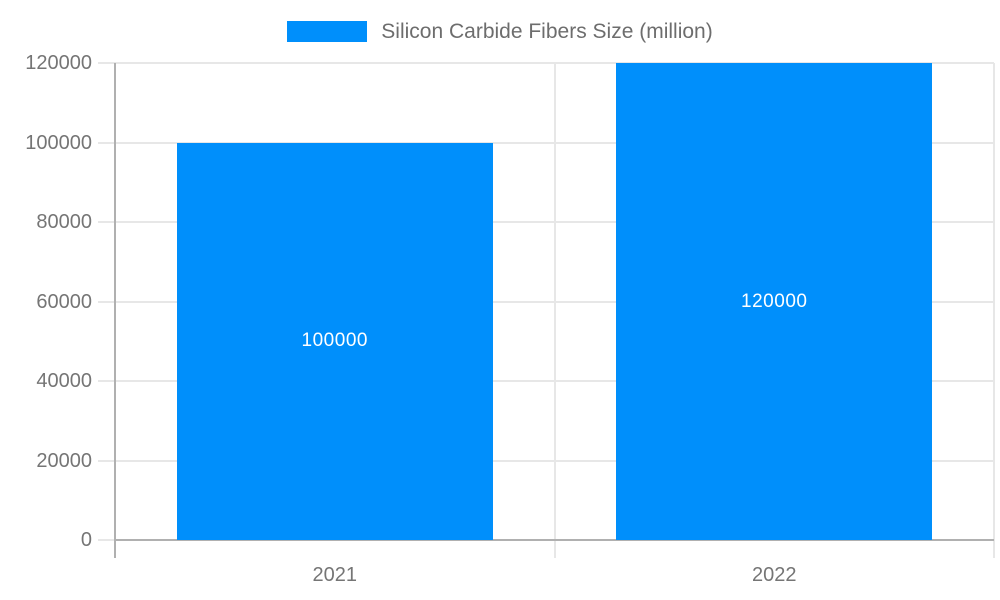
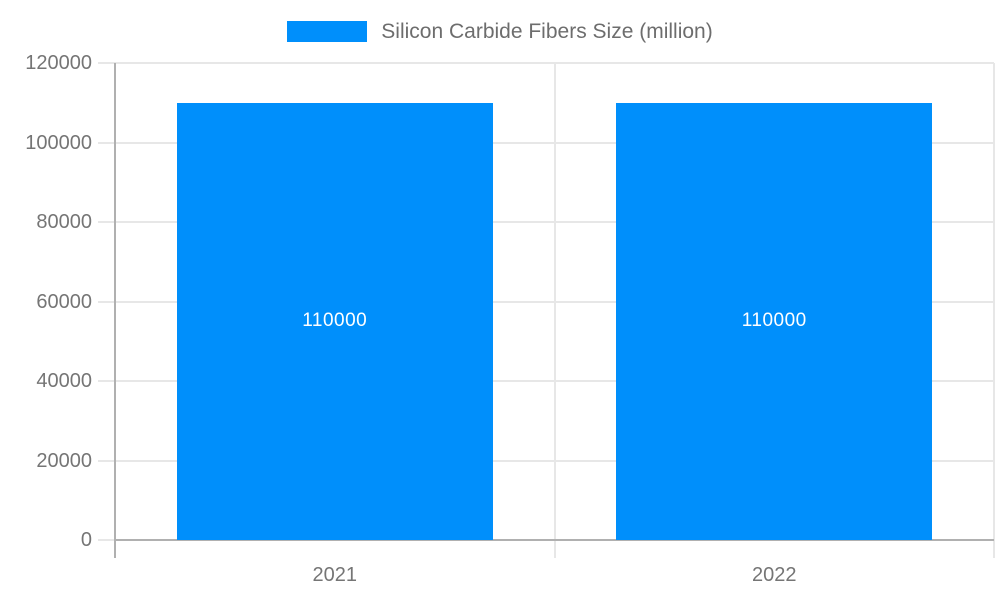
2021: 100000 -> 110000
2022: 120000 -> 110000
